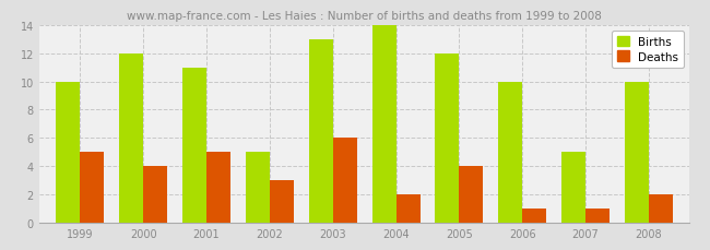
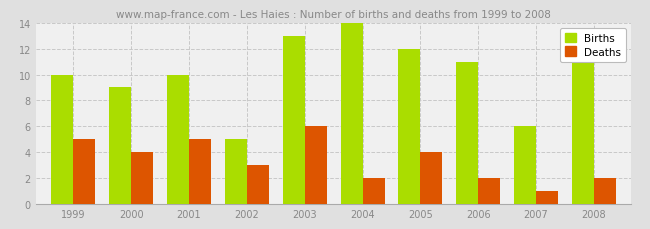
Births/2000: 12 -> 9
Births/2001: 11 -> 10
Births/2006: 10 -> 11
Deaths/2006: 1 -> 2
Births/2007: 5 -> 6
Births/2008: 10 -> 11
